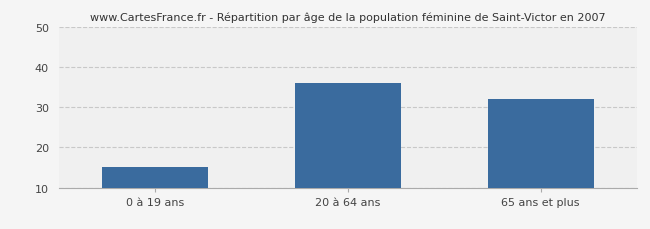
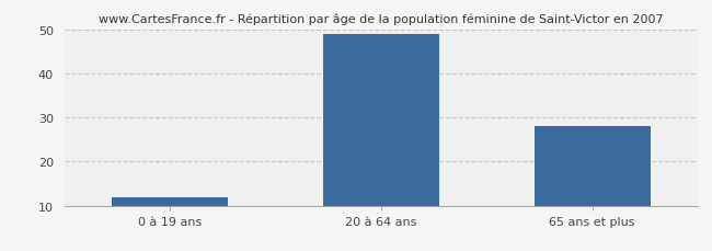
0 à 19 ans: 15 -> 12
20 à 64 ans: 36 -> 49
65 ans et plus: 32 -> 28
